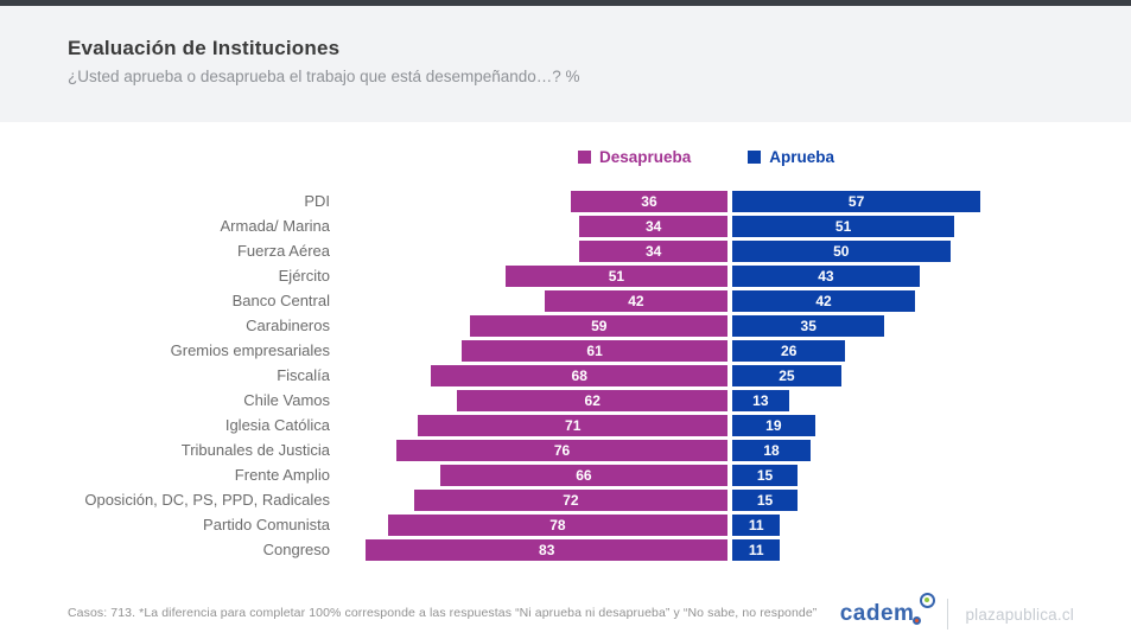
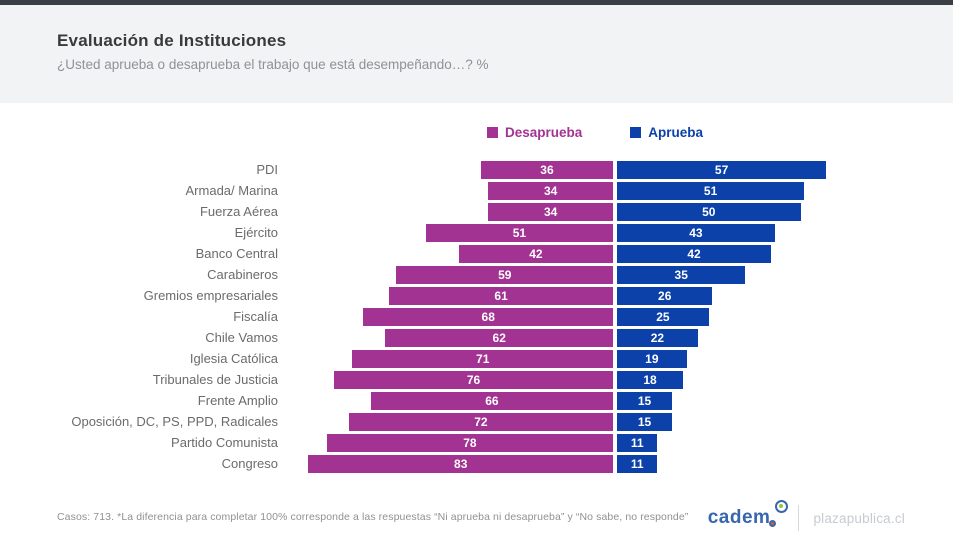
Aprueba/Chile Vamos: 13 -> 22
